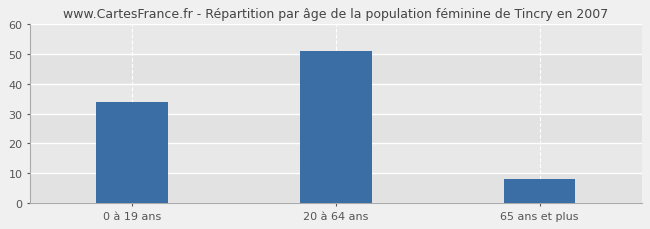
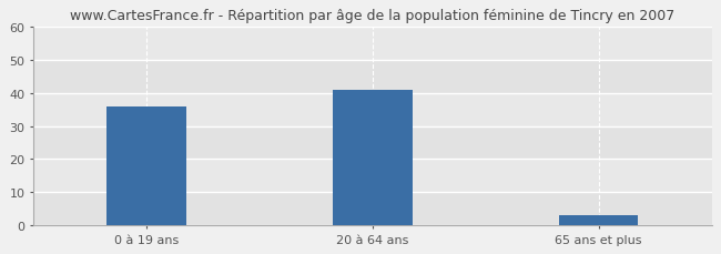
0 à 19 ans: 34 -> 36
20 à 64 ans: 51 -> 41
65 ans et plus: 8 -> 3
